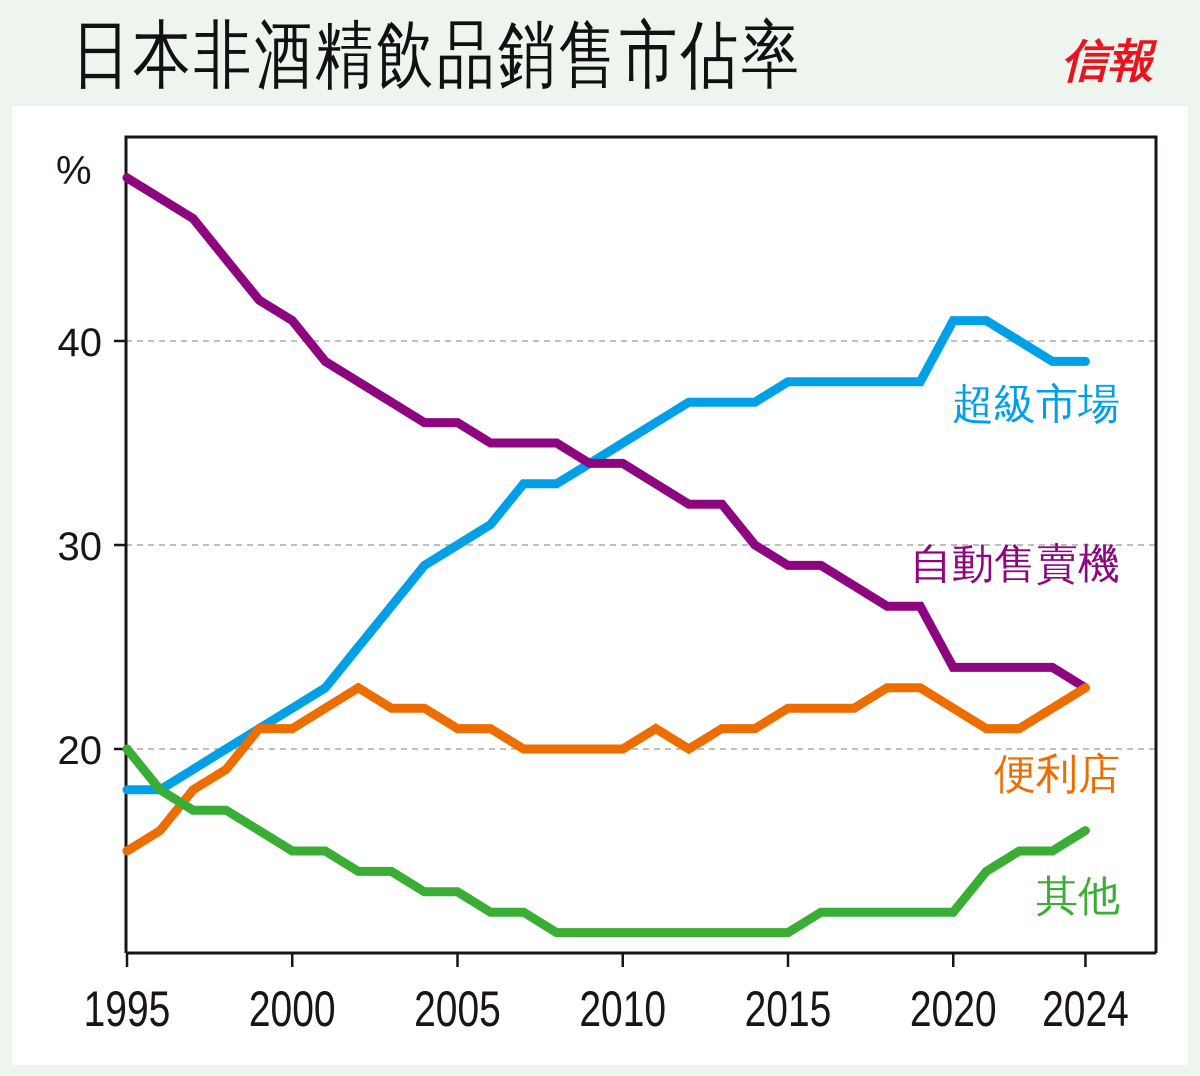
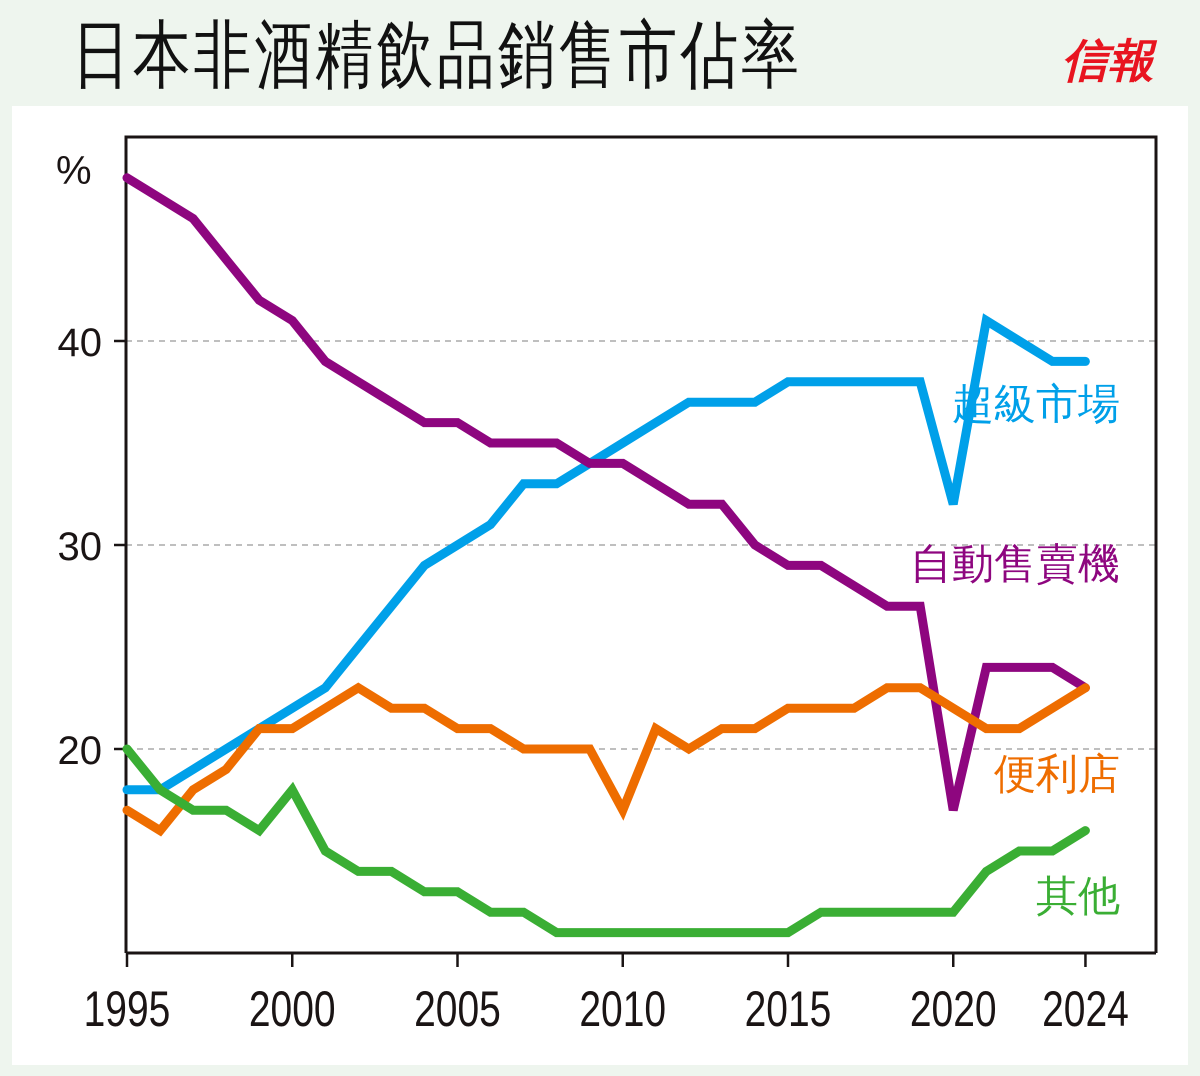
便利店/1995: 15 -> 17
其他/2000: 15 -> 18
便利店/2010: 20 -> 17
超級市場/2020: 41 -> 32
自動售賣機/2020: 24 -> 17
